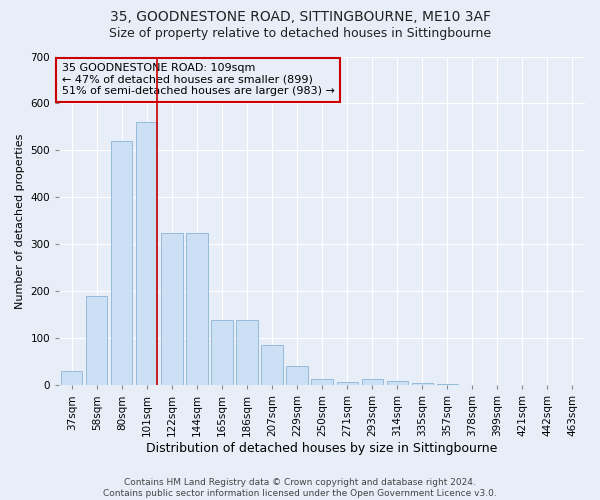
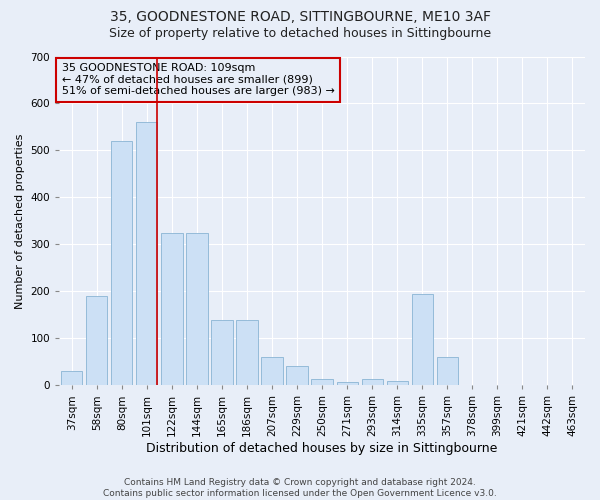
207sqm: 85 -> 60
335sqm: 5 -> 195
357sqm: 2 -> 60
